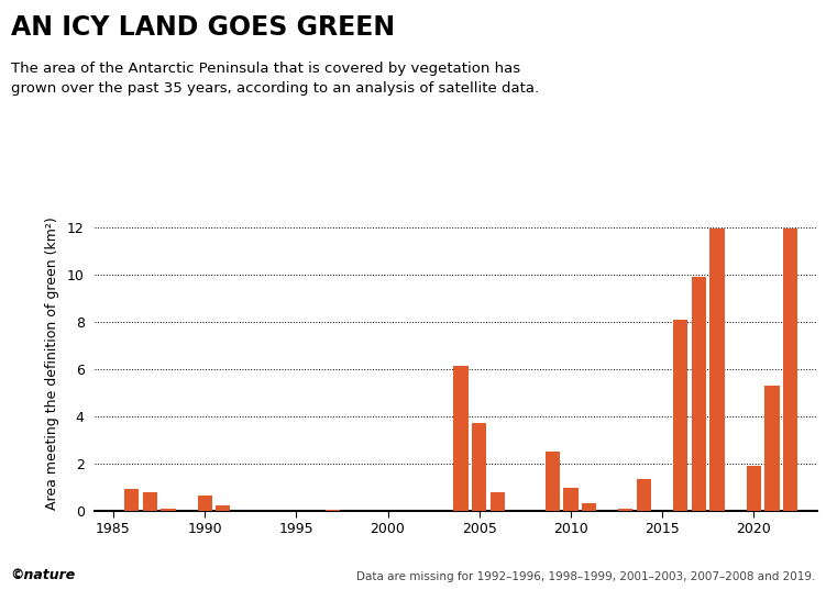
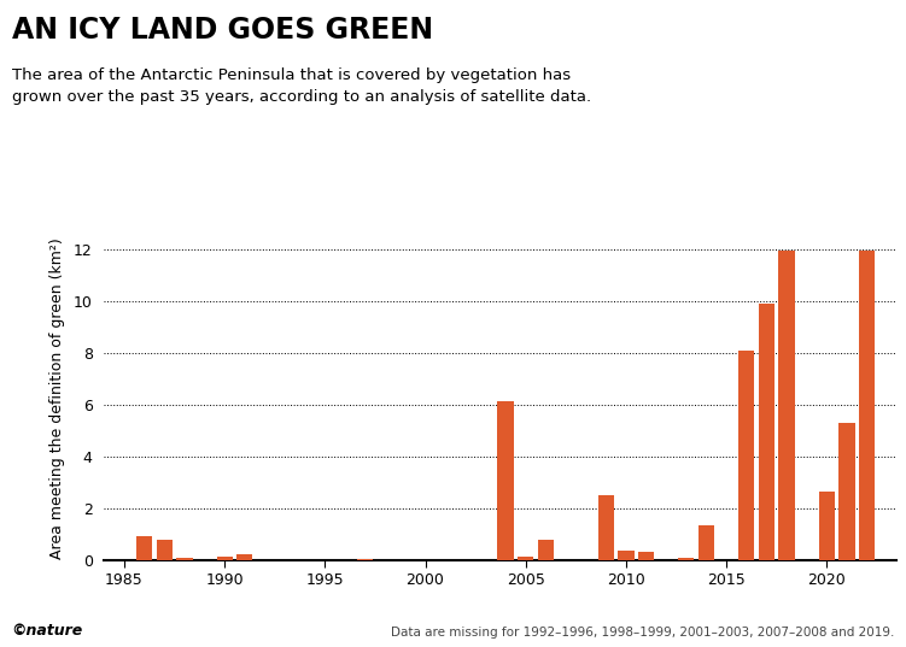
1990: 0.65 -> 0.10
2005: 3.70 -> 0.10
2010: 0.95 -> 0.35
2020: 1.90 -> 2.62
